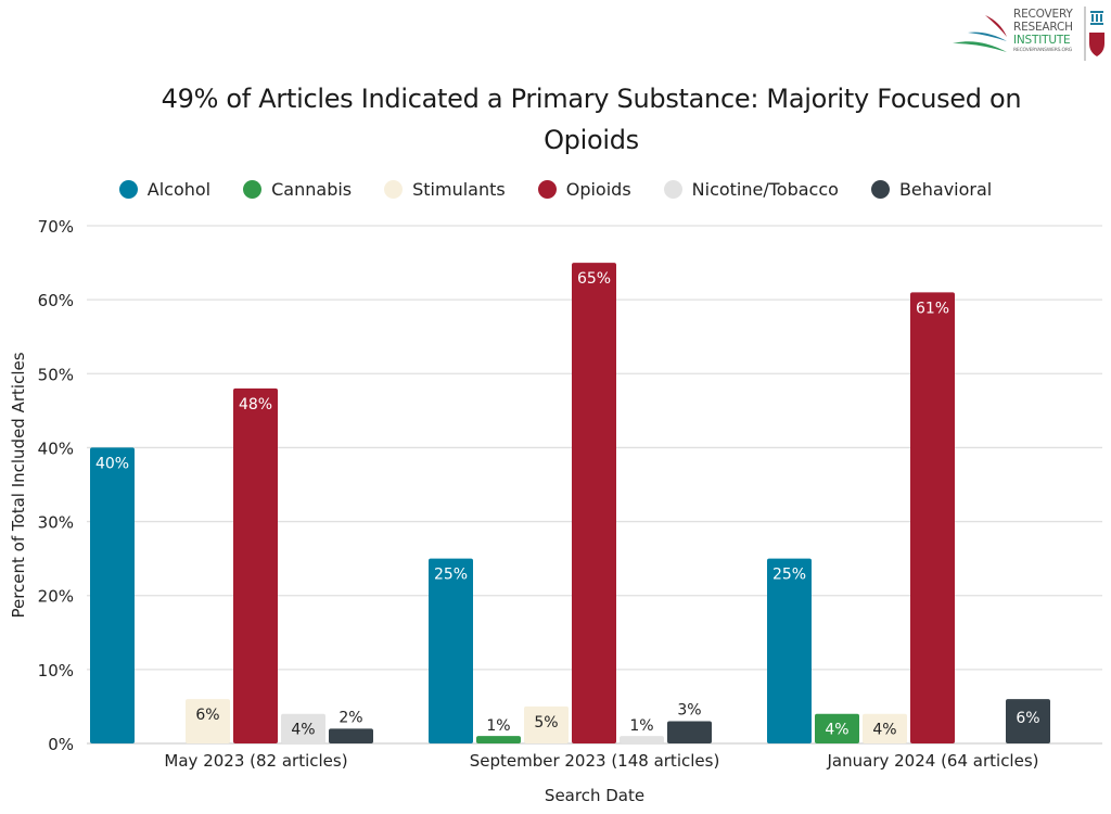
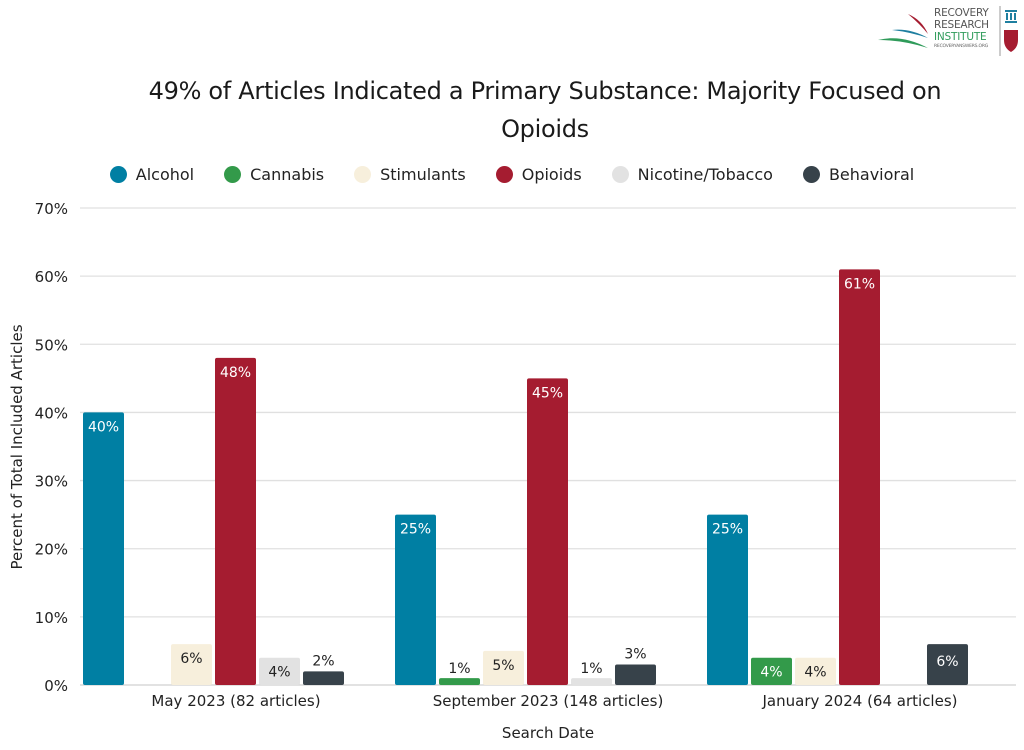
Opioids/September 2023 (148 articles): 65% -> 45%
